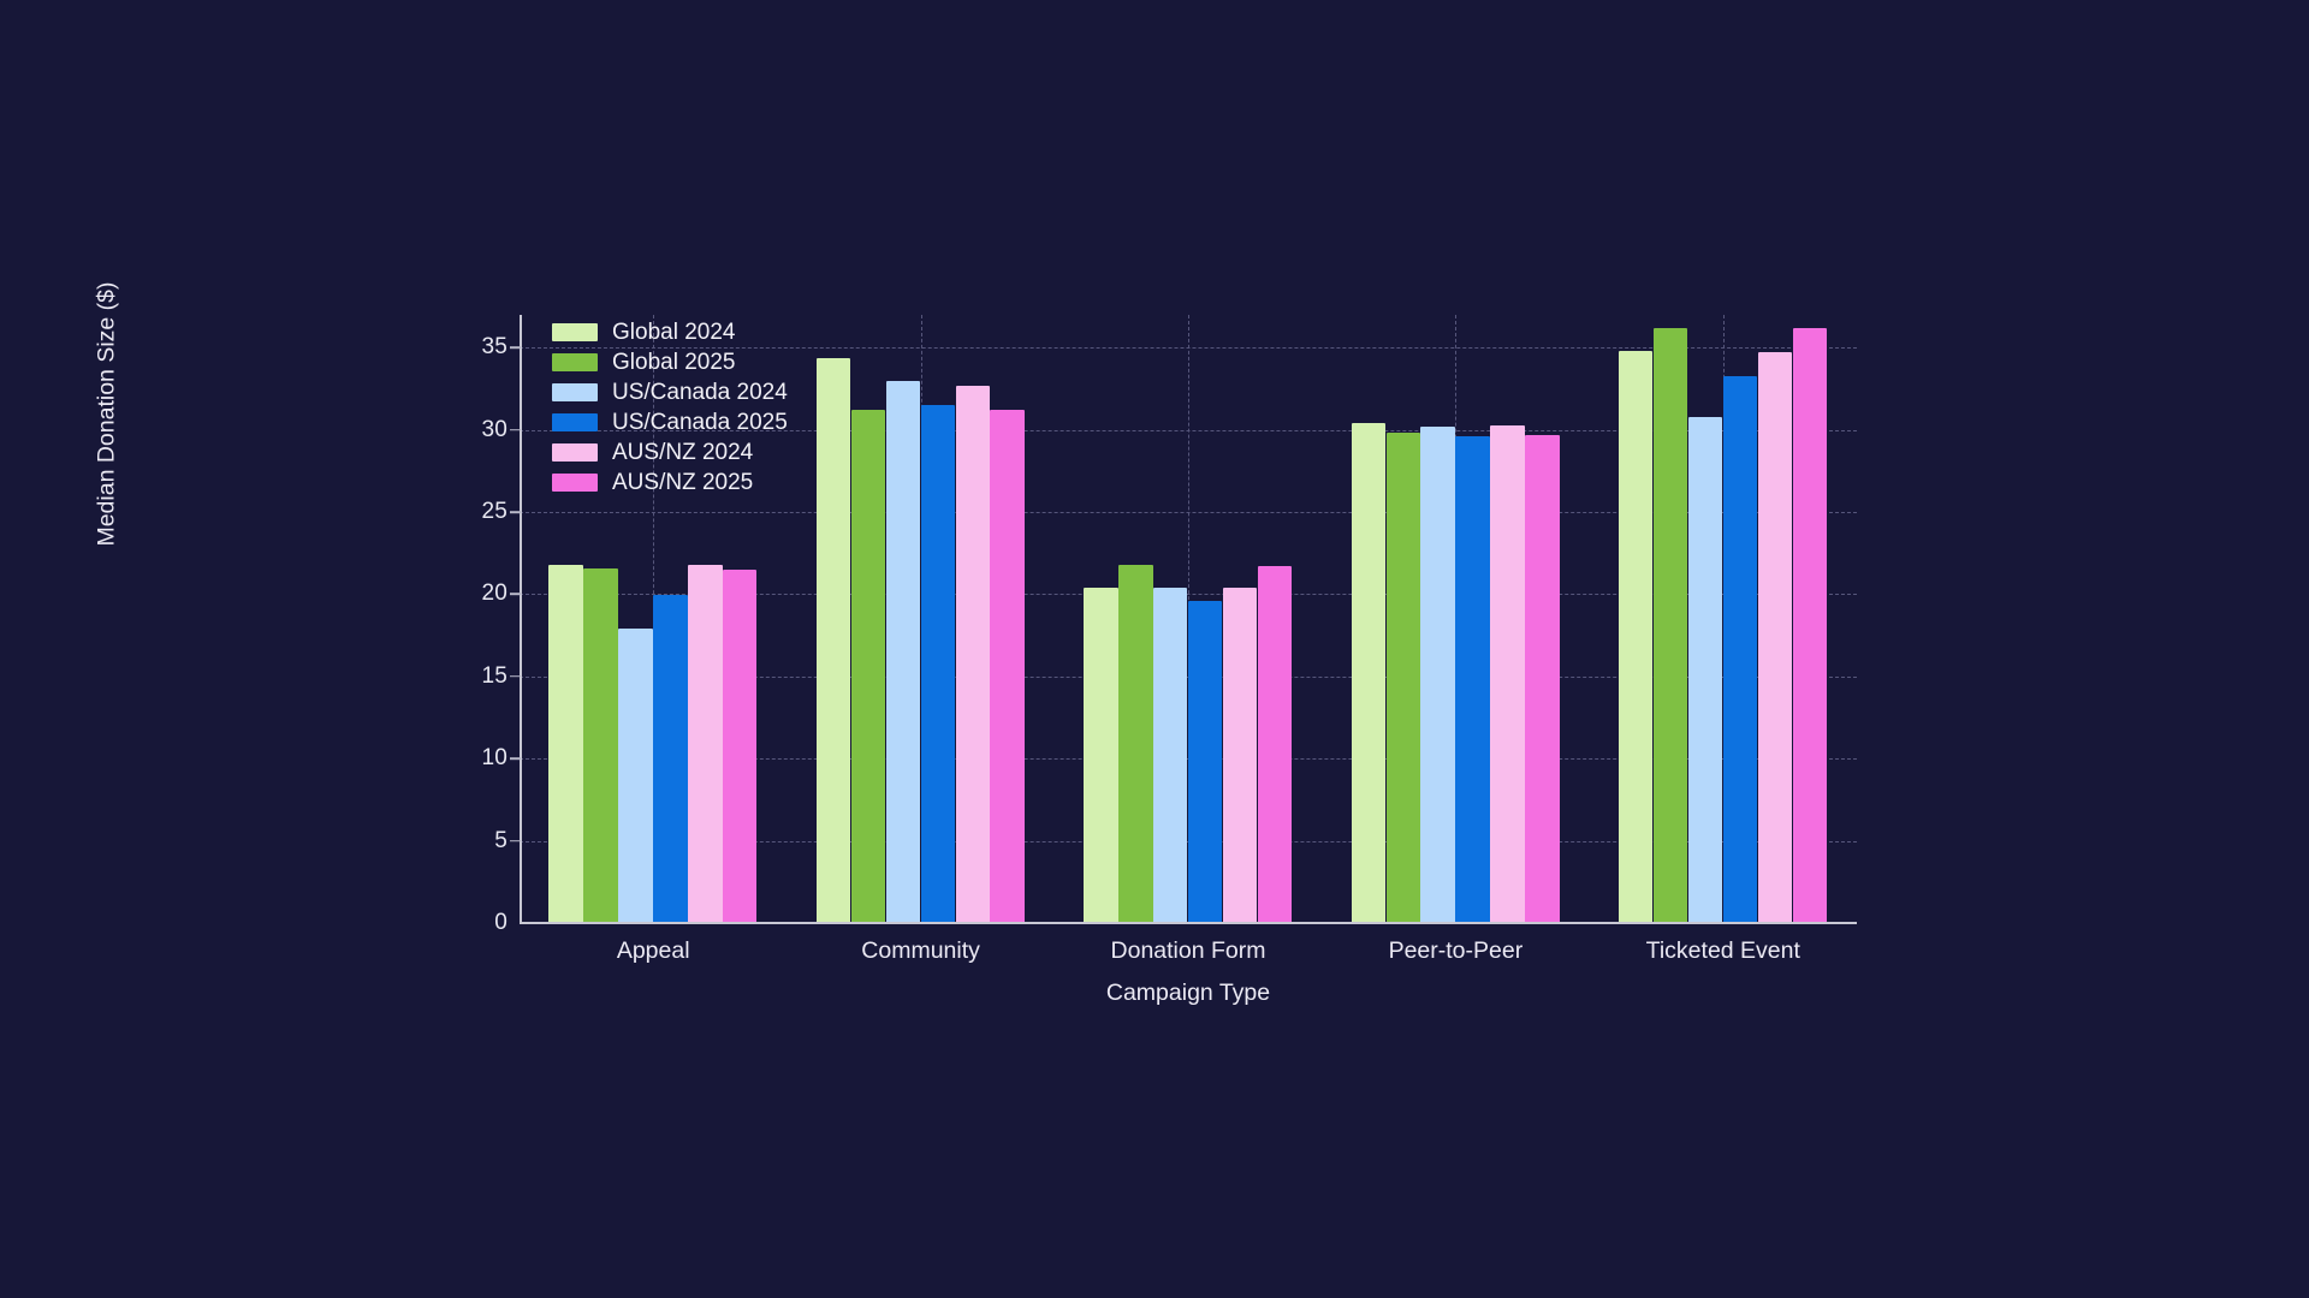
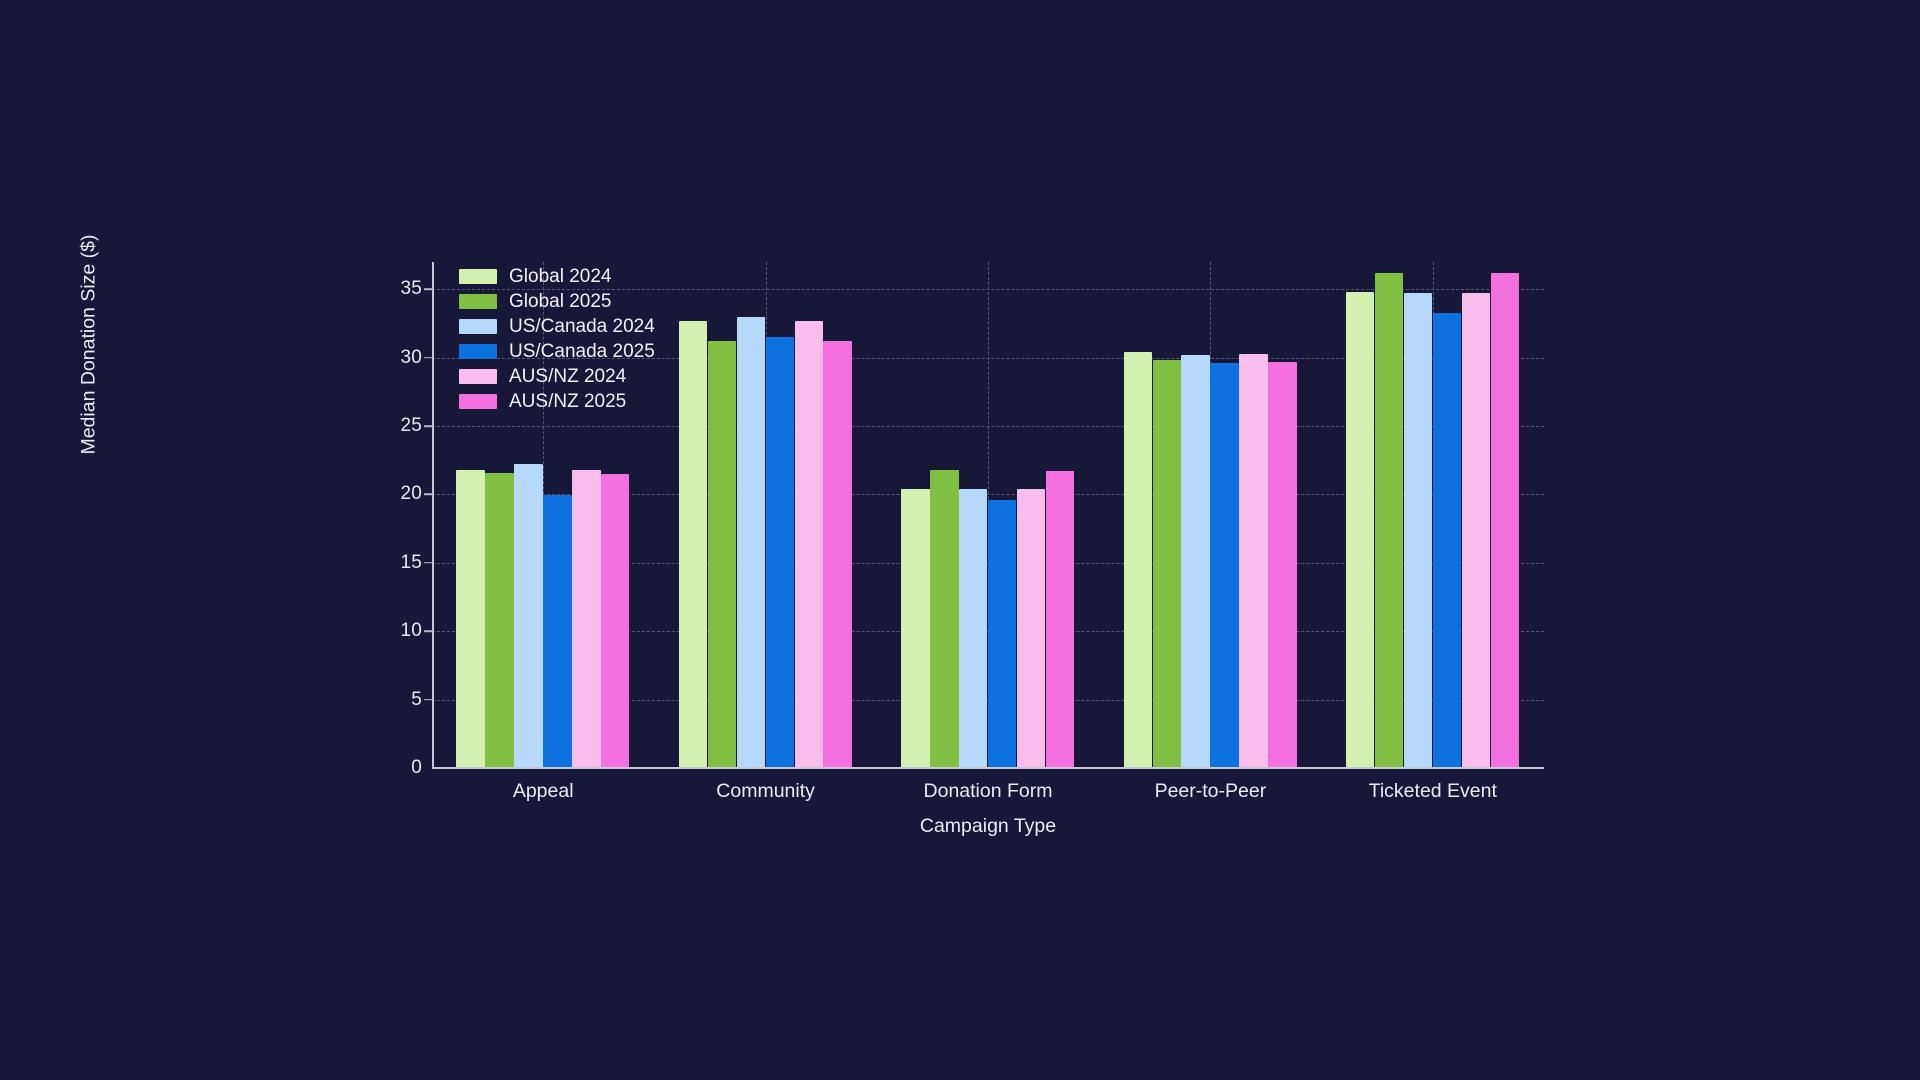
US/Canada 2024/Appeal: 17.9 -> 22.2
Global 2024/Community: 34.4 -> 32.7
US/Canada 2024/Ticketed Event: 30.8 -> 34.7
